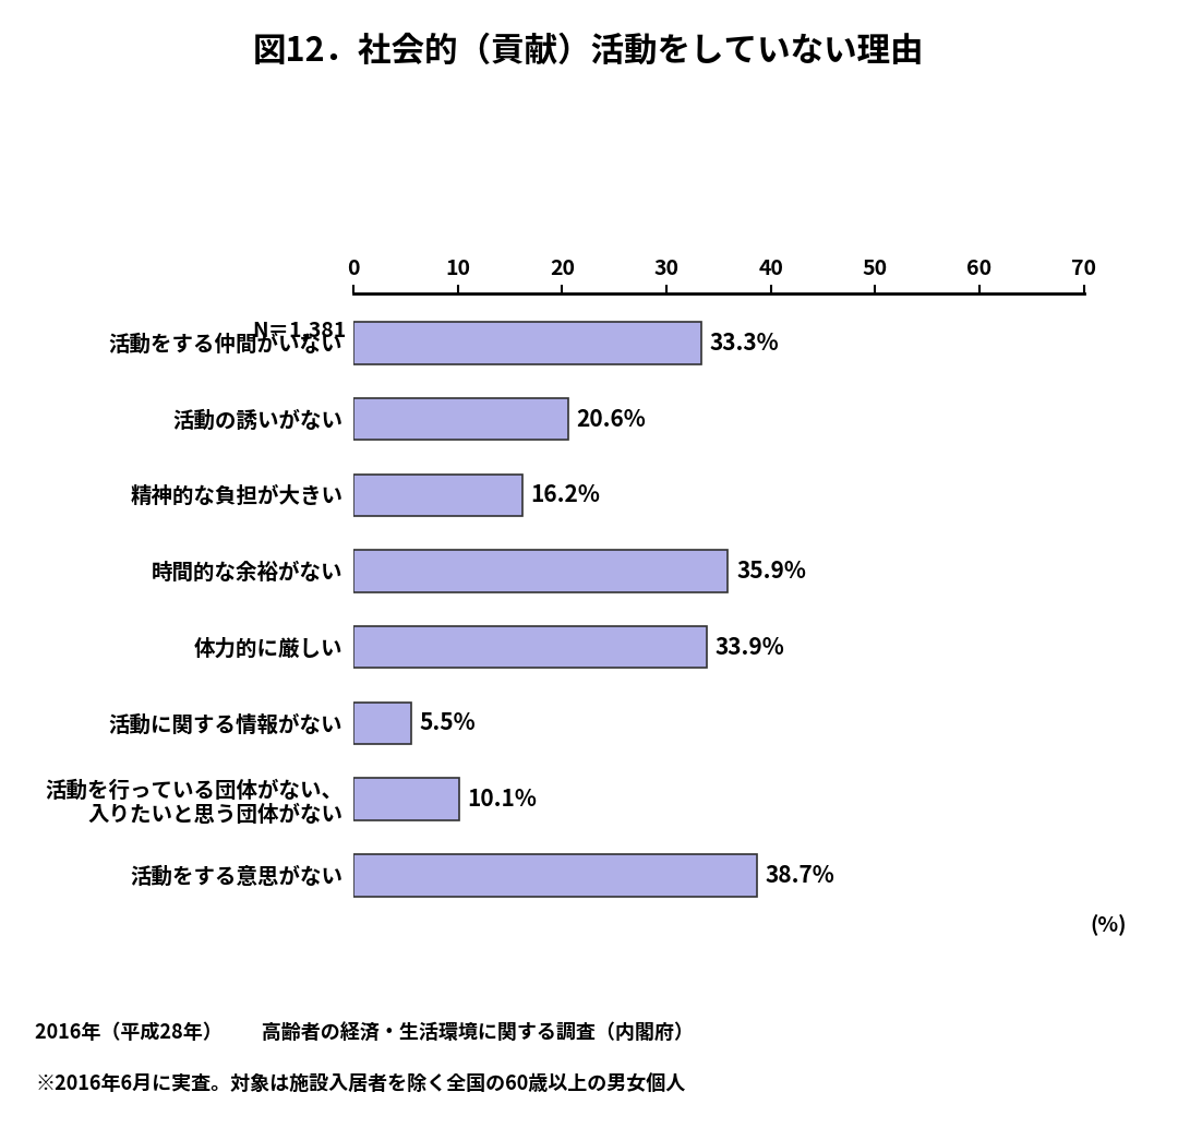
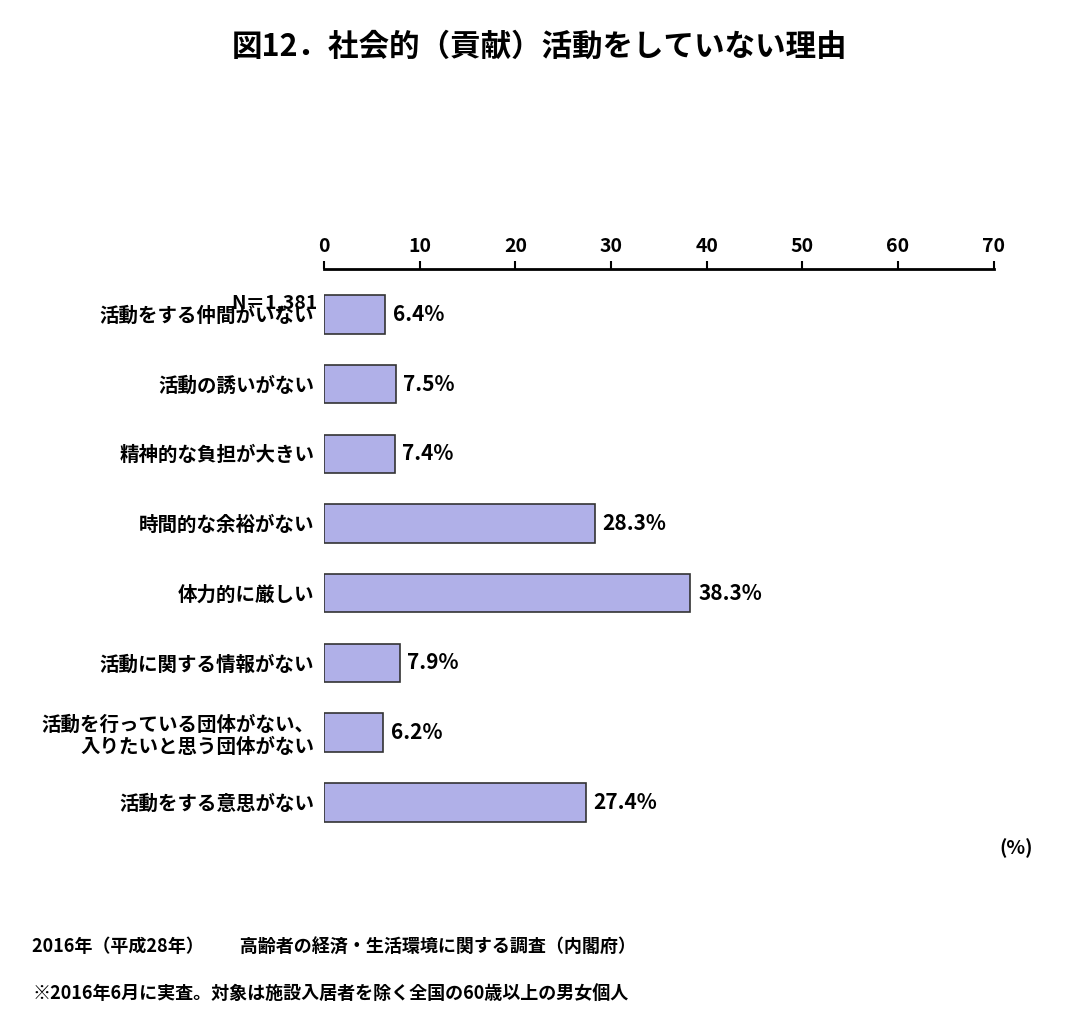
活動をする仲間がいない: 33.3% -> 6.4%
活動の誘いがない: 20.6% -> 7.5%
精神的な負担が大きい: 16.2% -> 7.4%
時間的な余裕がない: 35.9% -> 28.3%
体力的に厳しい: 33.9% -> 38.3%
活動に関する情報がない: 5.5% -> 7.9%
活動を行っている団体がない、 入りたいと思う団体がない: 10.1% -> 6.2%
活動をする意思がない: 38.7% -> 27.4%
